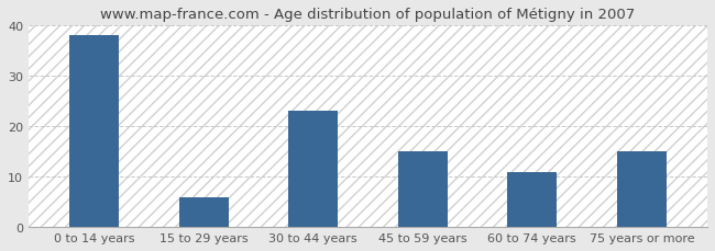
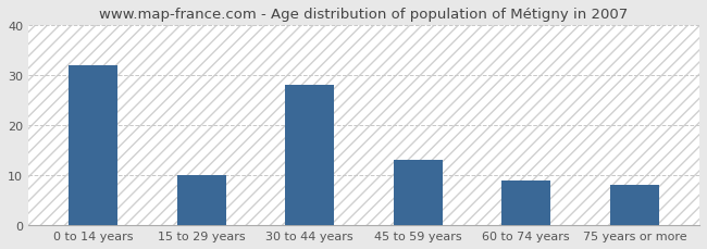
0 to 14 years: 38 -> 32
15 to 29 years: 6 -> 10
30 to 44 years: 23 -> 28
45 to 59 years: 15 -> 13
60 to 74 years: 11 -> 9
75 years or more: 15 -> 8
